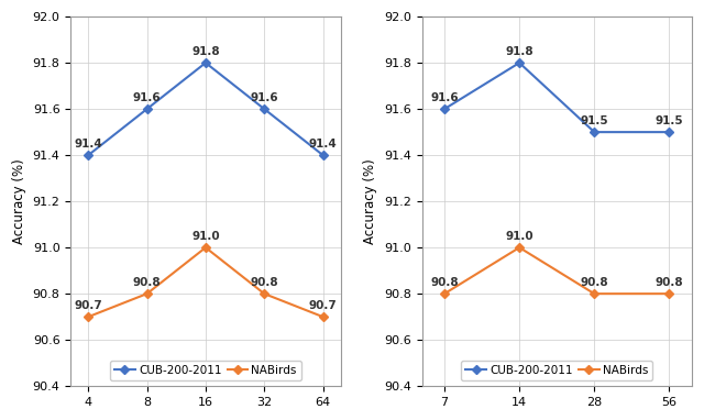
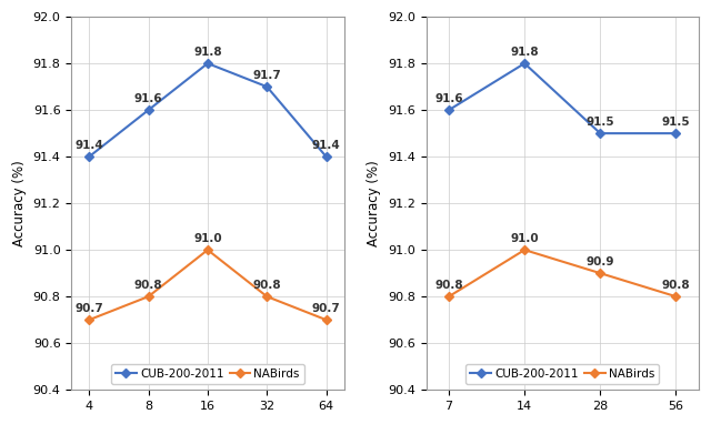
CUB-200-2011/32: 91.6 -> 91.7
NABirds/28: 90.8 -> 90.9
